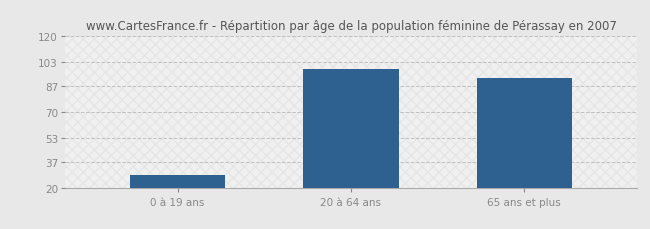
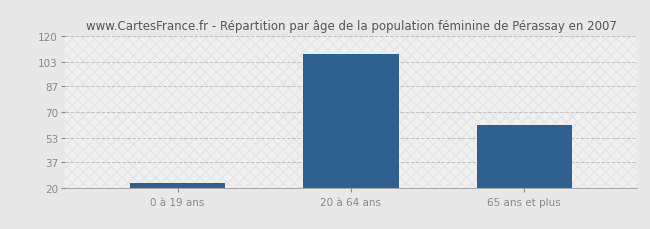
0 à 19 ans: 28 -> 23
20 à 64 ans: 98 -> 108
65 ans et plus: 92 -> 61
